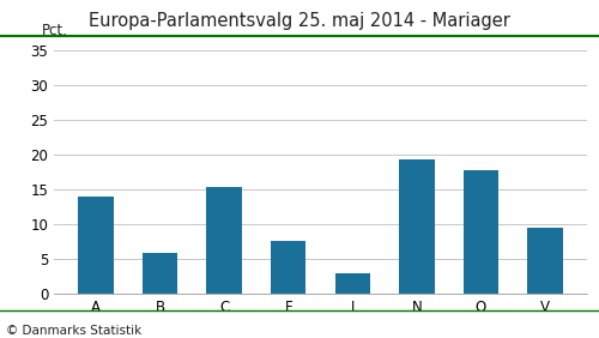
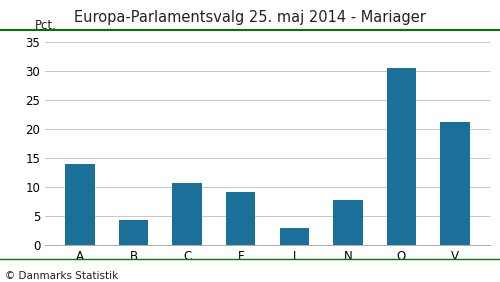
B: 6.0 -> 4.3
C: 15.4 -> 10.8
F: 7.6 -> 9.2
N: 19.4 -> 7.8
O: 17.8 -> 30.6
V: 9.6 -> 21.2
